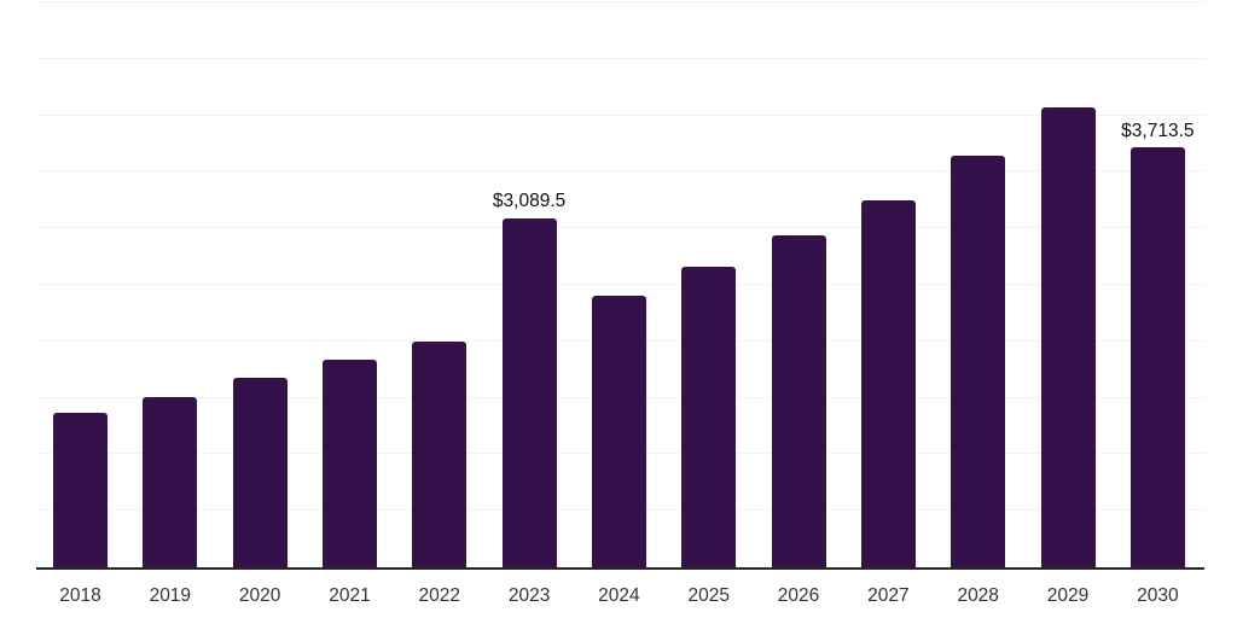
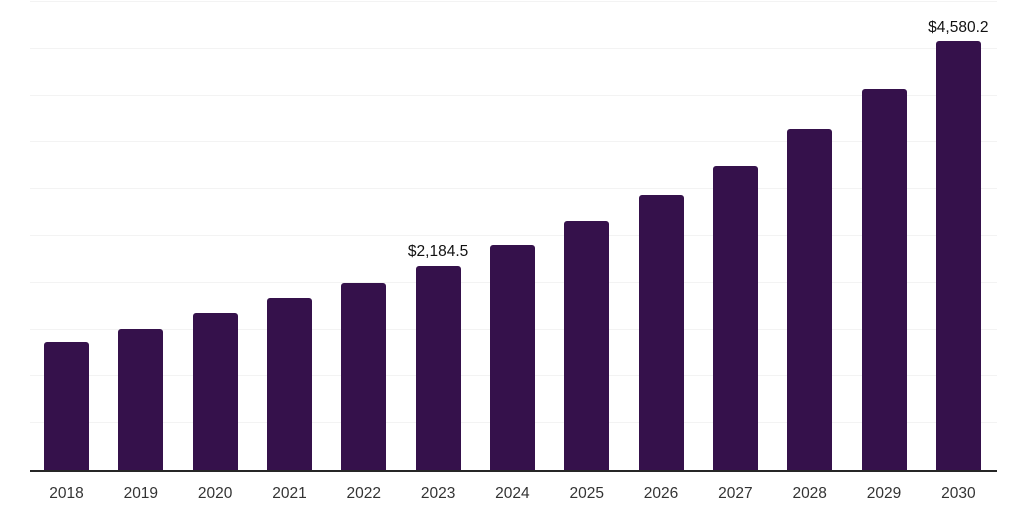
2023: $3,089.5 -> $2,184.5
2030: $3,713.5 -> $4,580.2
